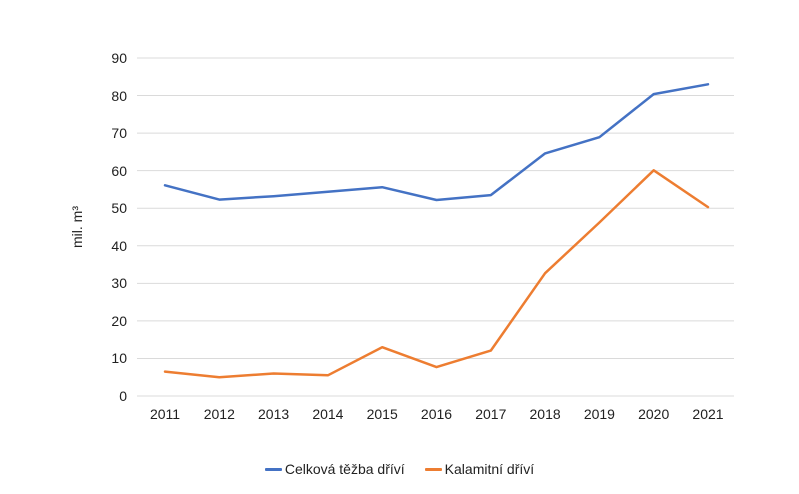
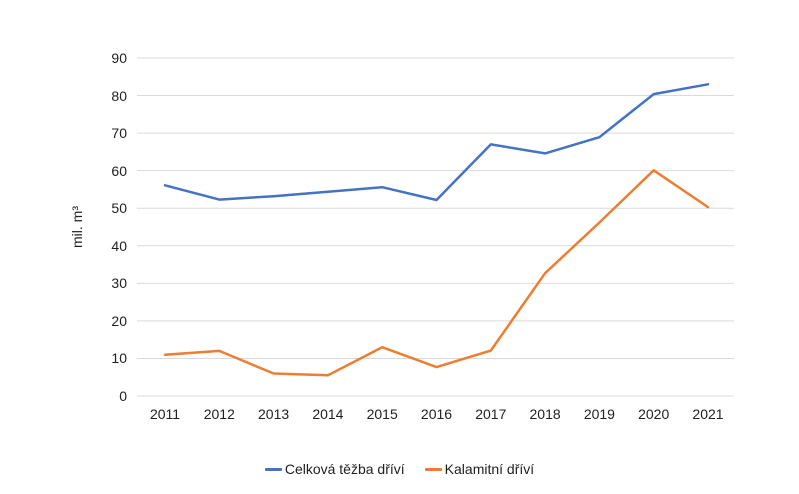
Kalamitní dříví/2011: 6 -> 11
Kalamitní dříví/2012: 5 -> 12
Celková těžba dříví/2017: 54 -> 67
